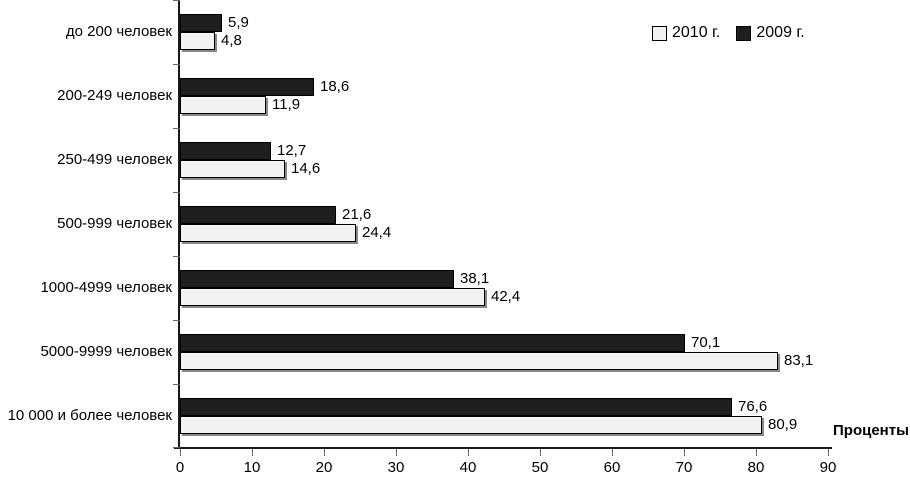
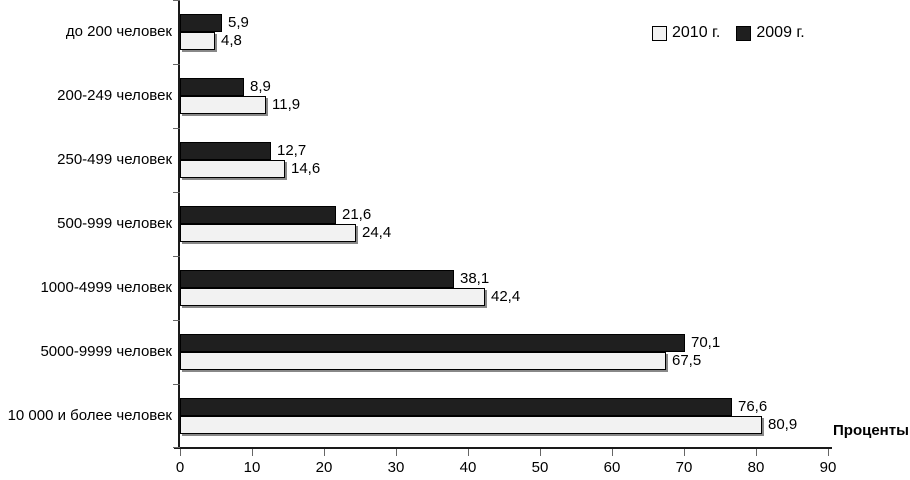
2009 г./200-249 человек: 18,6 -> 8,9
2010 г./5000-9999 человек: 83,1 -> 67,5
